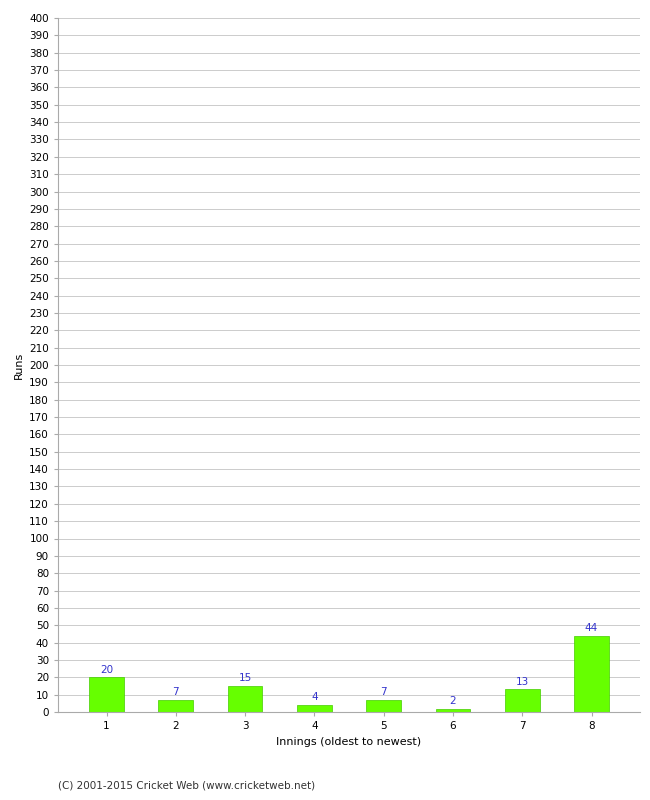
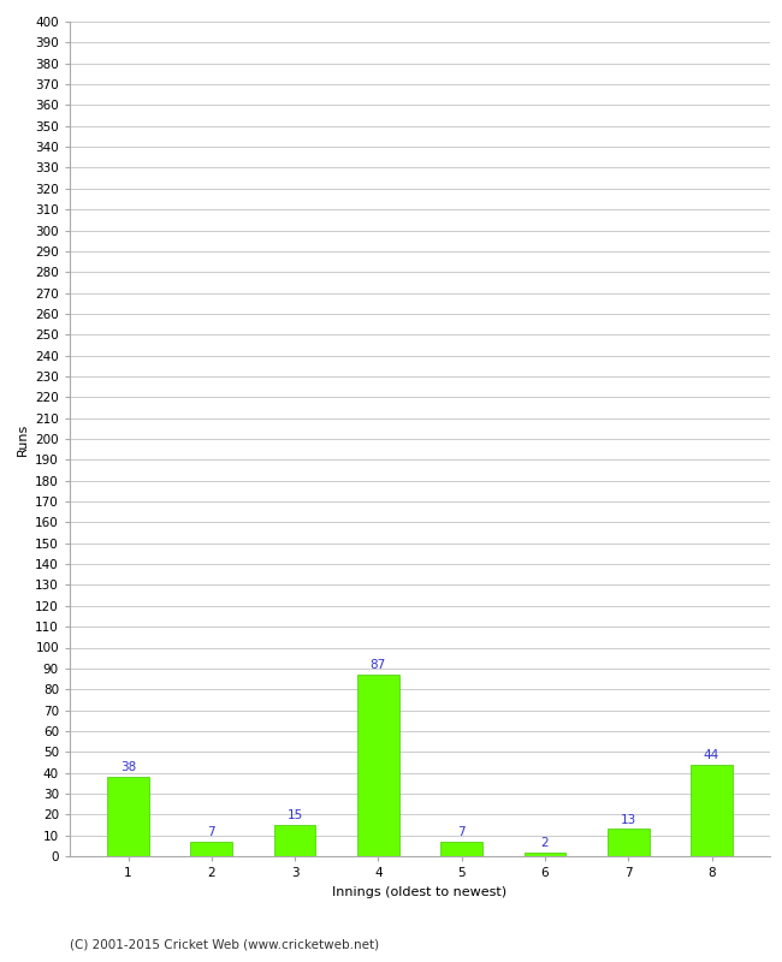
1: 20 -> 38
4: 4 -> 87
